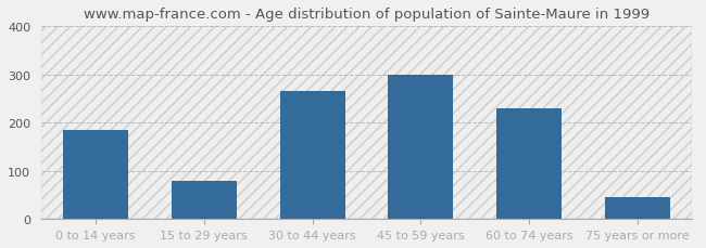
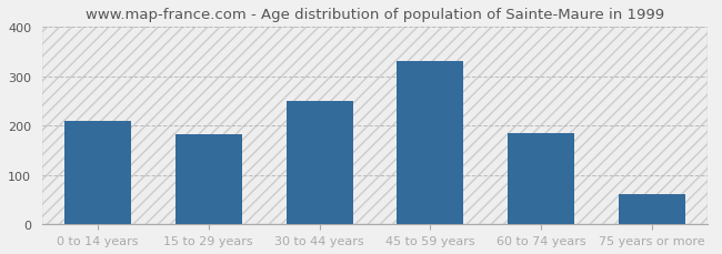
0 to 14 years: 185 -> 210
15 to 29 years: 80 -> 182
30 to 44 years: 265 -> 250
45 to 59 years: 300 -> 330
60 to 74 years: 230 -> 185
75 years or more: 45 -> 62
